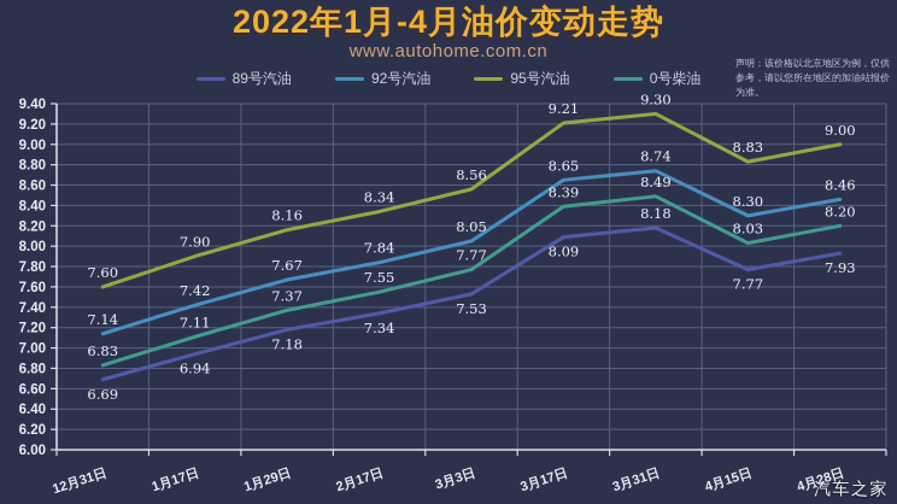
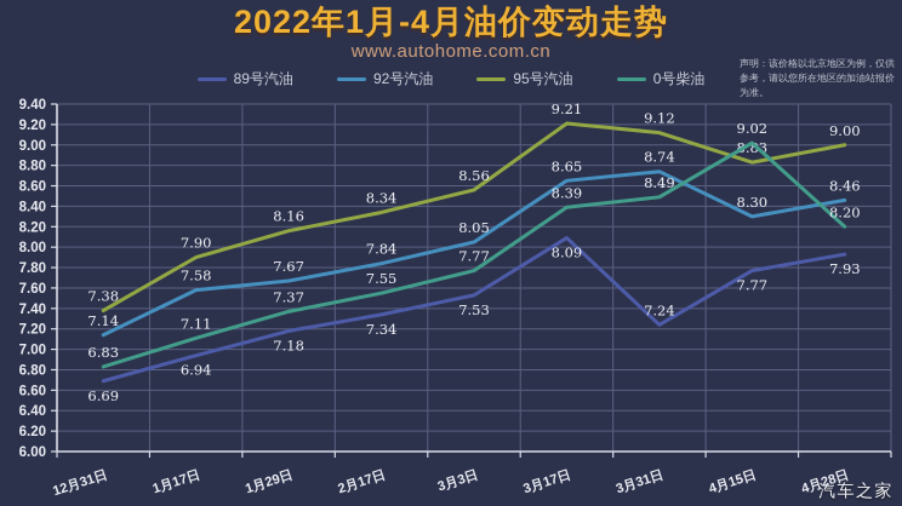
95号汽油/12月31日: 7.60 -> 7.38
92号汽油/1月17日: 7.42 -> 7.58
89号汽油/3月31日: 8.18 -> 7.24
95号汽油/3月31日: 9.30 -> 9.12
0号柴油/4月15日: 8.03 -> 9.02
